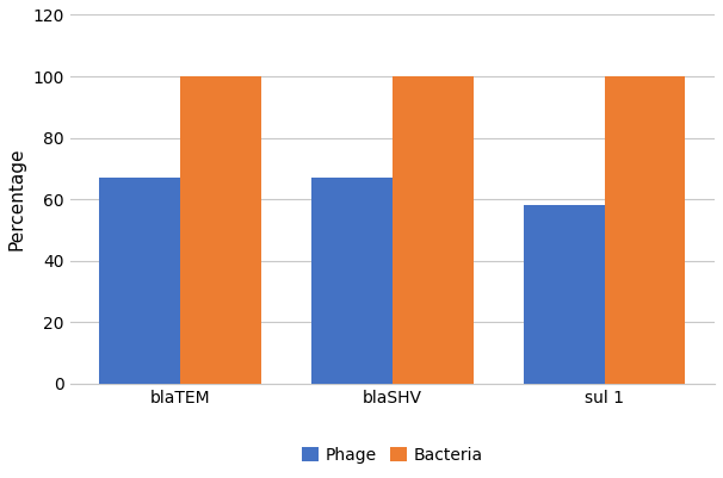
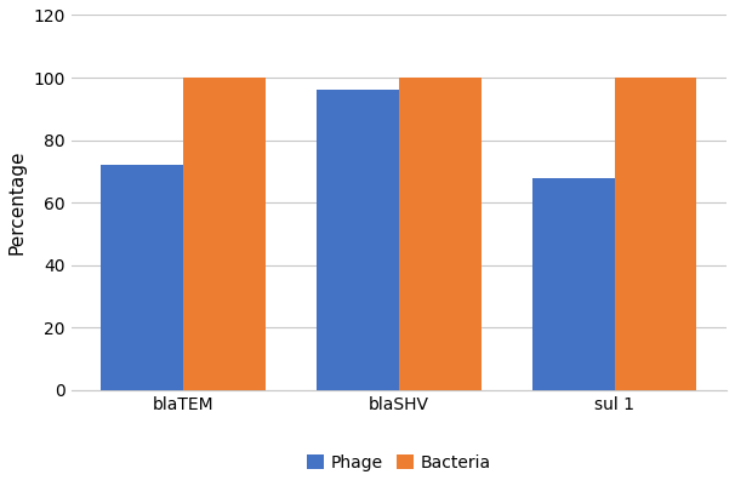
Phage/blaTEM: 67 -> 72
Phage/blaSHV: 67 -> 96
Phage/sul 1: 58 -> 68
